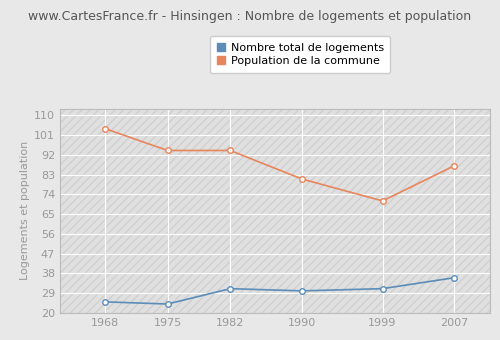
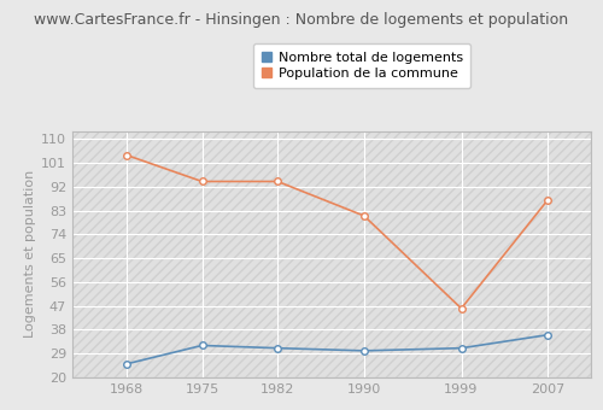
Nombre total de logements/1975: 24 -> 32
Population de la commune/1999: 71 -> 46
